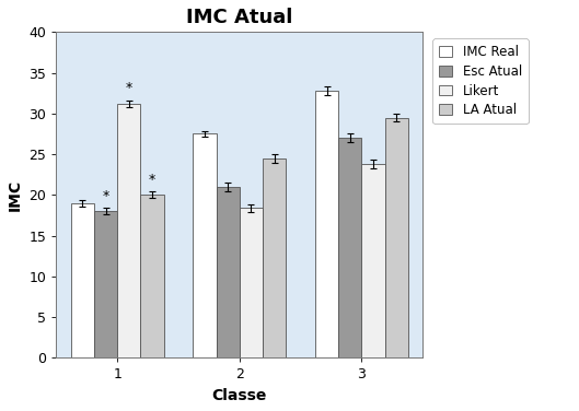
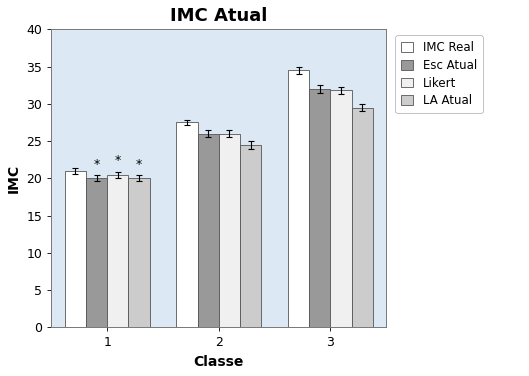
IMC Real/1: 19.0 -> 21.0
Esc Atual/1: 18 -> 20
Likert/1: 31.2 -> 20.5
Esc Atual/2: 21 -> 26
Likert/2: 18.4 -> 26.0
IMC Real/3: 32.8 -> 34.5
Esc Atual/3: 27 -> 32
Likert/3: 23.8 -> 31.8
